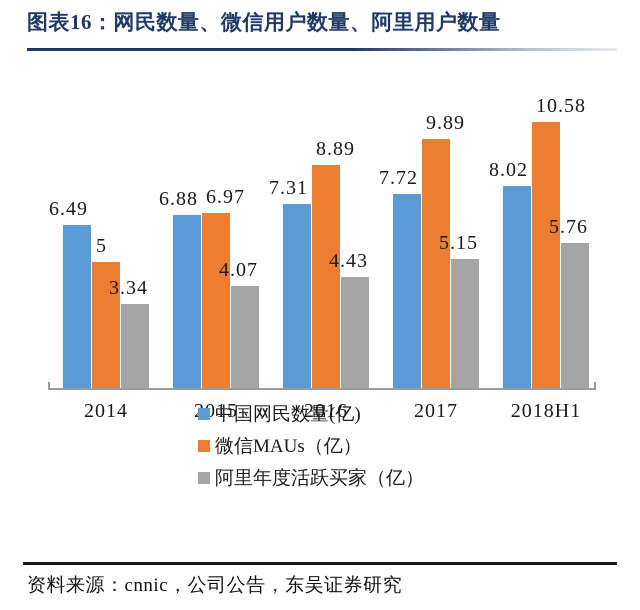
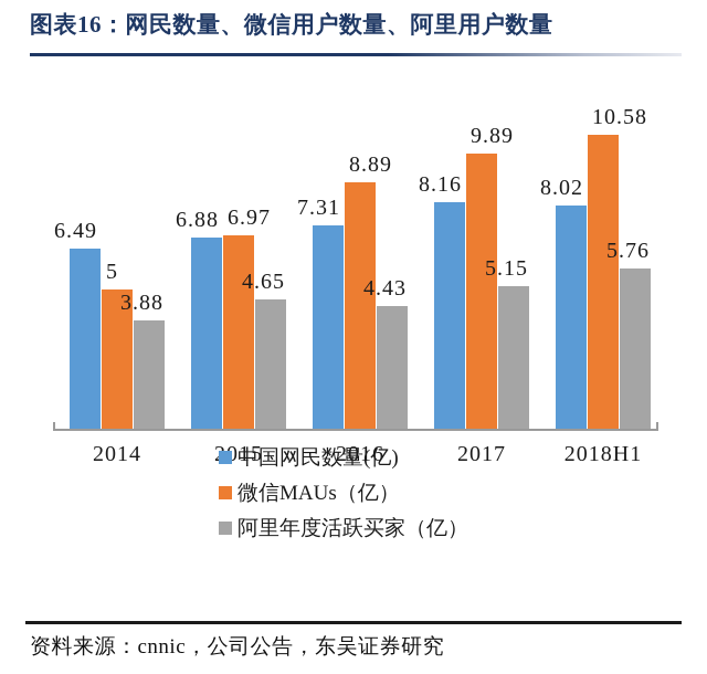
阿里年度活跃买家（亿）/2014: 3.34 -> 3.88
阿里年度活跃买家（亿）/2015: 4.07 -> 4.65
中国网民数量(亿)/2017: 7.72 -> 8.16
